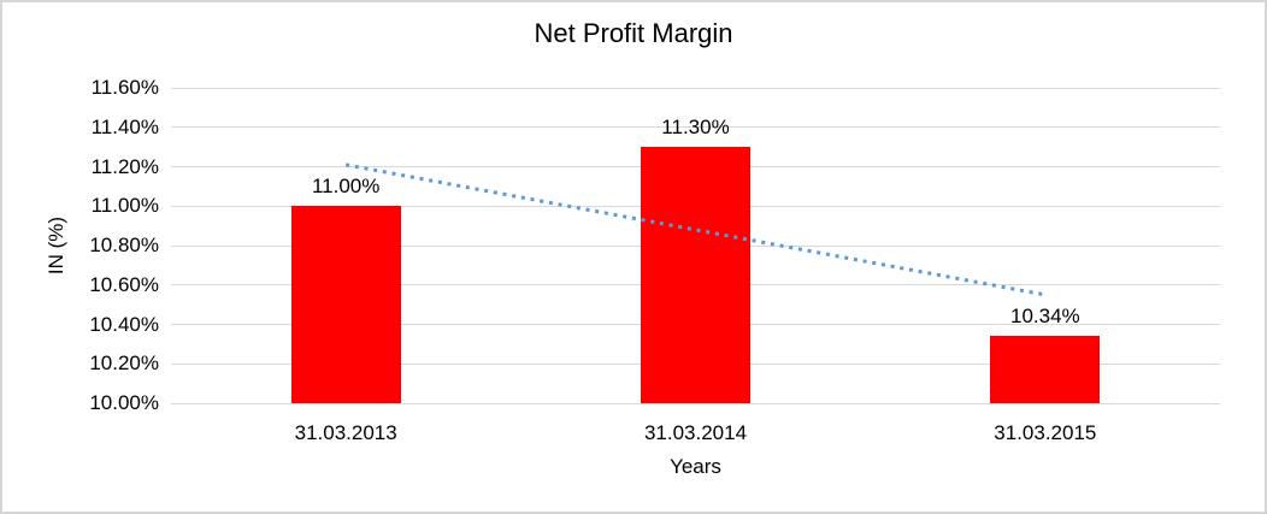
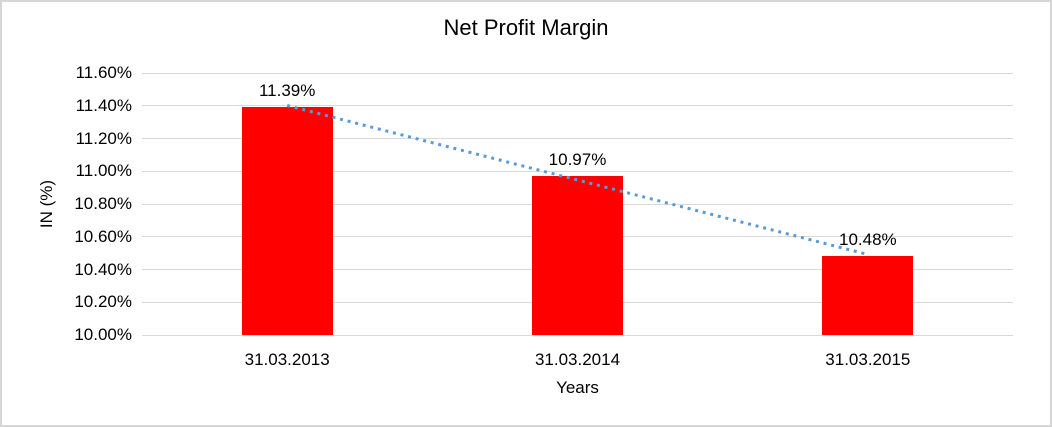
31.03.2013: 11.00% -> 11.39%
31.03.2014: 11.30% -> 10.97%
31.03.2015: 10.34% -> 10.48%
